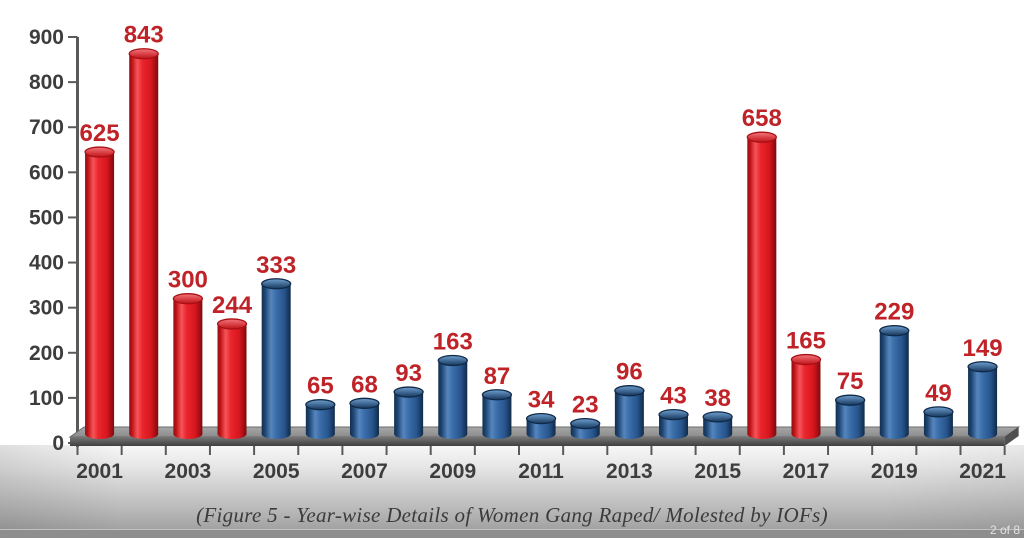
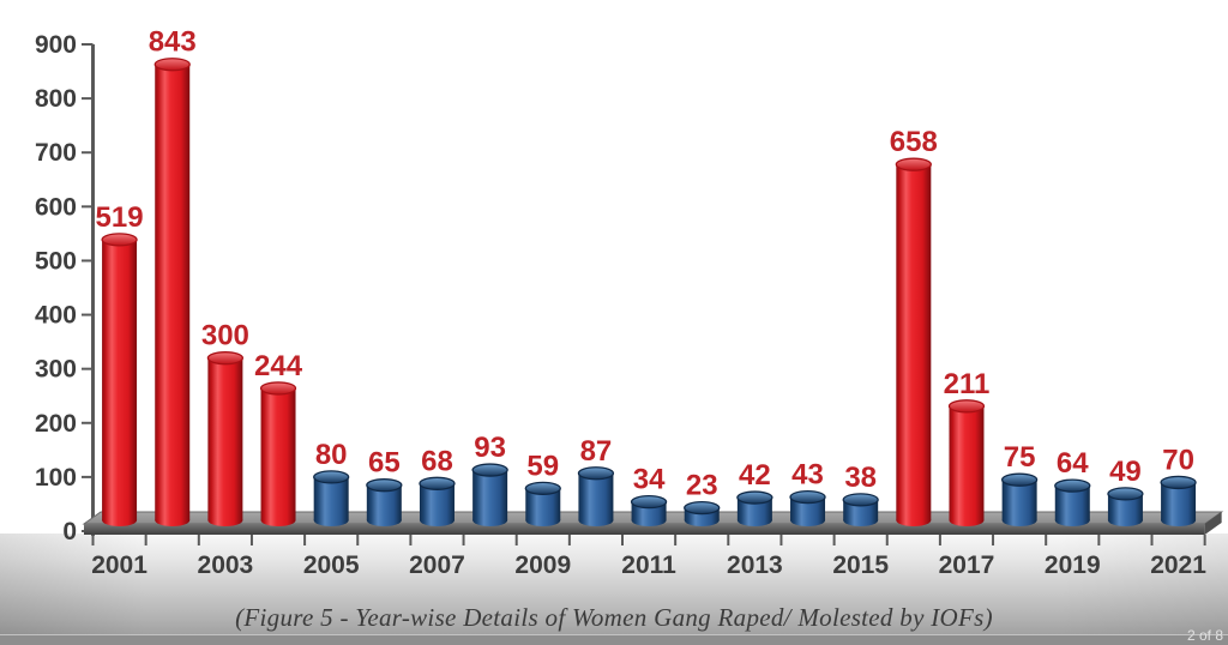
2001: 625 -> 519
2005: 333 -> 80
2009: 163 -> 59
2013: 96 -> 42
2017: 165 -> 211
2019: 229 -> 64
2021: 149 -> 70
